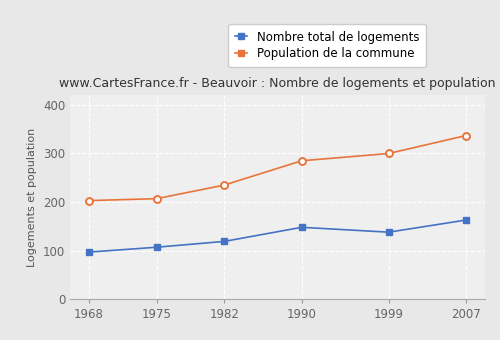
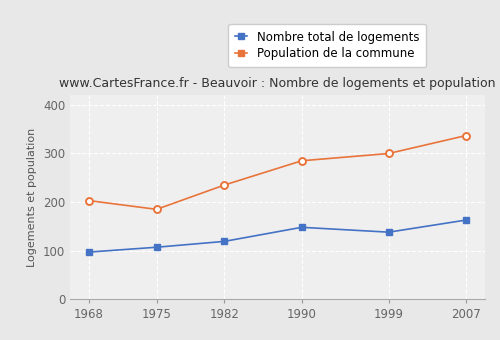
Population de la commune/1975: 207 -> 185
